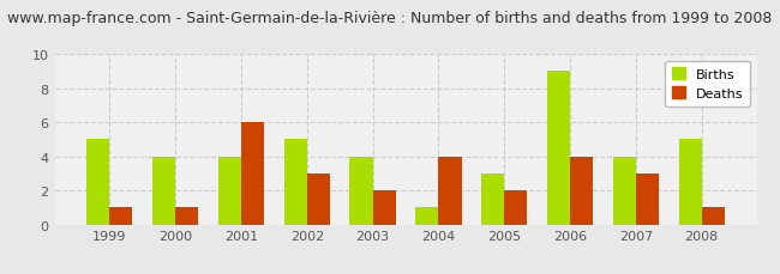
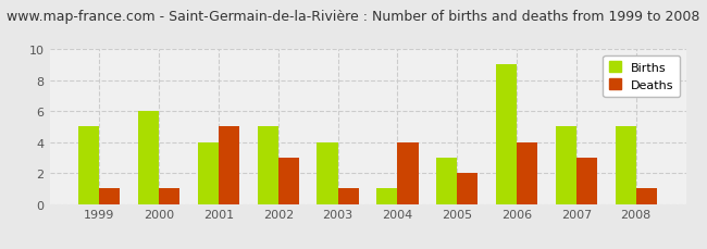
Births/2000: 4 -> 6
Deaths/2001: 6 -> 5
Deaths/2003: 2 -> 1
Births/2007: 4 -> 5
